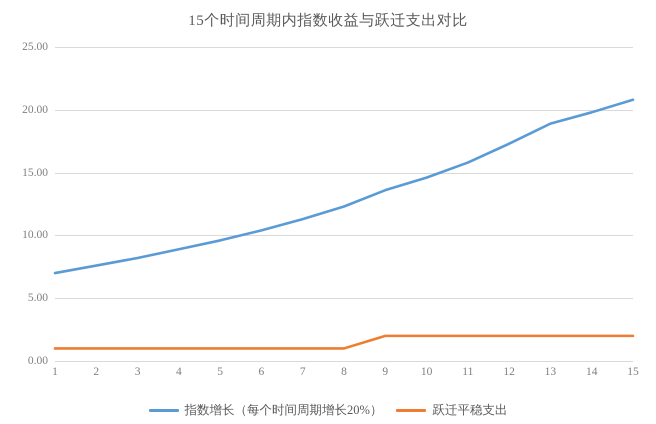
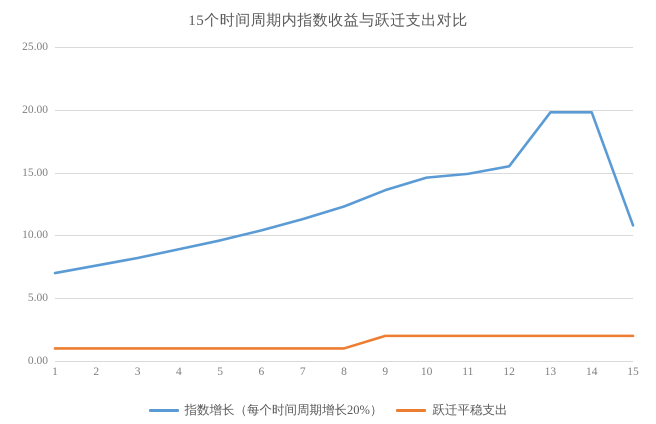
指数增长（每个时间周期增长20%）/11: 15.8 -> 14.9
指数增长（每个时间周期增长20%）/12: 17.3 -> 15.5
指数增长（每个时间周期增长20%）/13: 18.9 -> 19.8
指数增长（每个时间周期增长20%）/15: 20.8 -> 10.8
